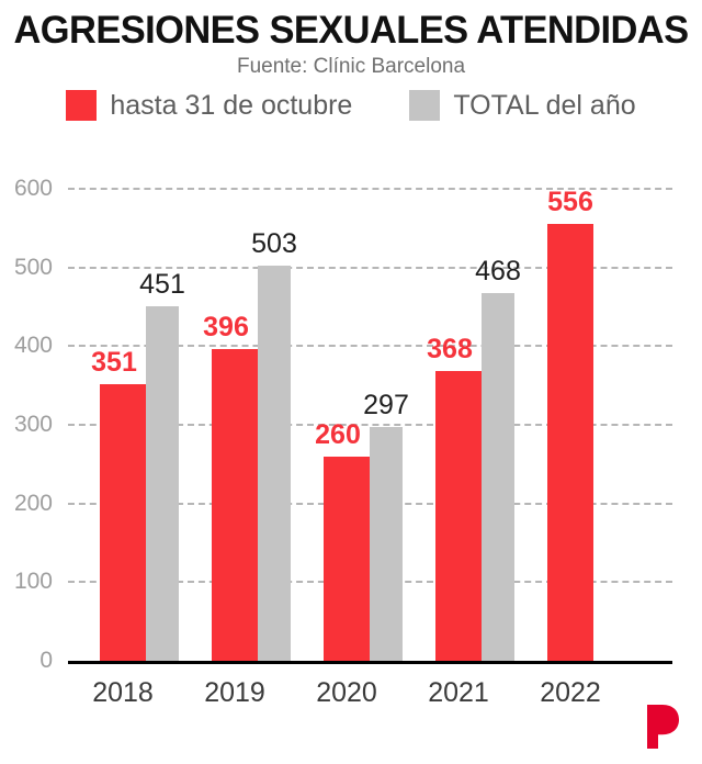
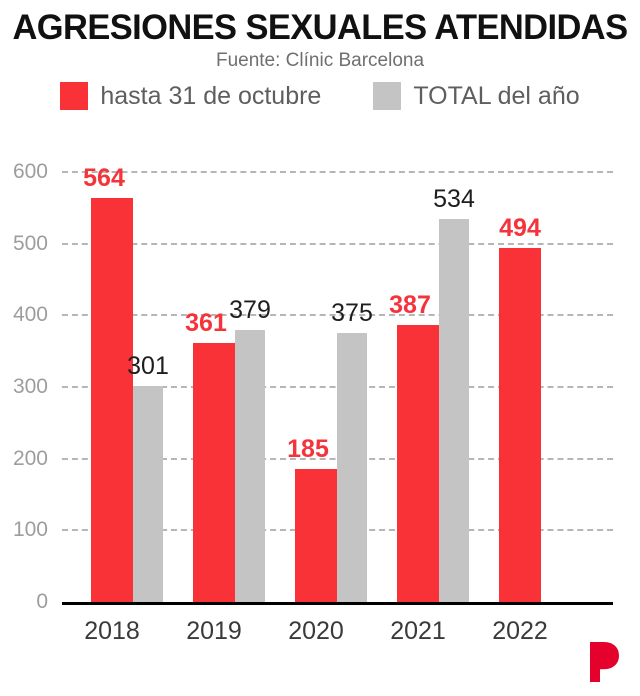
hasta 31 de octubre/2018: 351 -> 564
TOTAL del año/2018: 451 -> 301
hasta 31 de octubre/2019: 396 -> 361
TOTAL del año/2019: 503 -> 379
hasta 31 de octubre/2020: 260 -> 185
TOTAL del año/2020: 297 -> 375
hasta 31 de octubre/2021: 368 -> 387
TOTAL del año/2021: 468 -> 534
hasta 31 de octubre/2022: 556 -> 494
